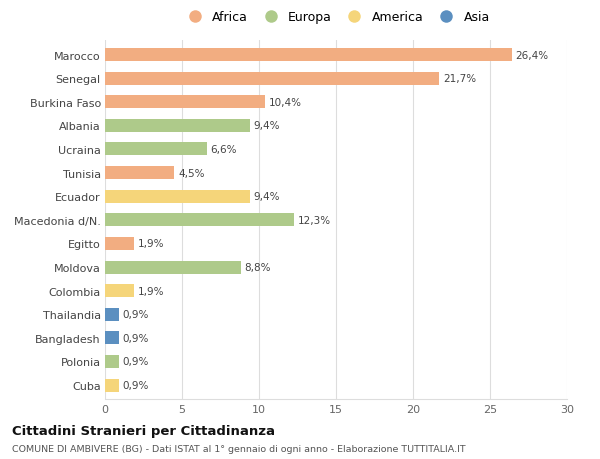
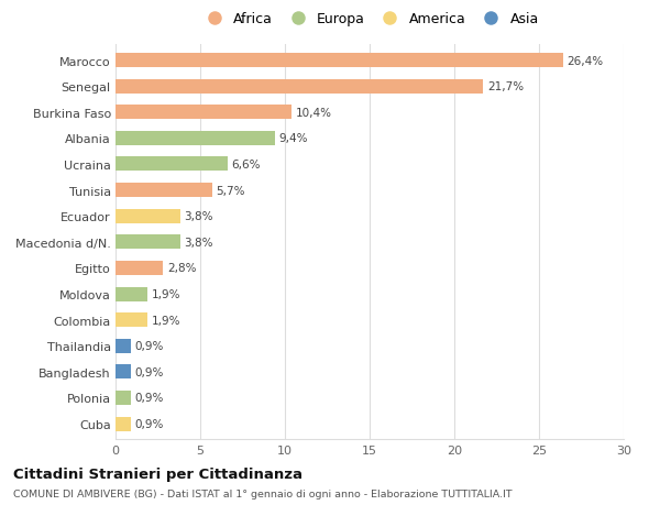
Tunisia: 4,5% -> 5,7%
Ecuador: 9,4% -> 3,8%
Macedonia d/N.: 12,3% -> 3,8%
Egitto: 1,9% -> 2,8%
Moldova: 8,8% -> 1,9%
